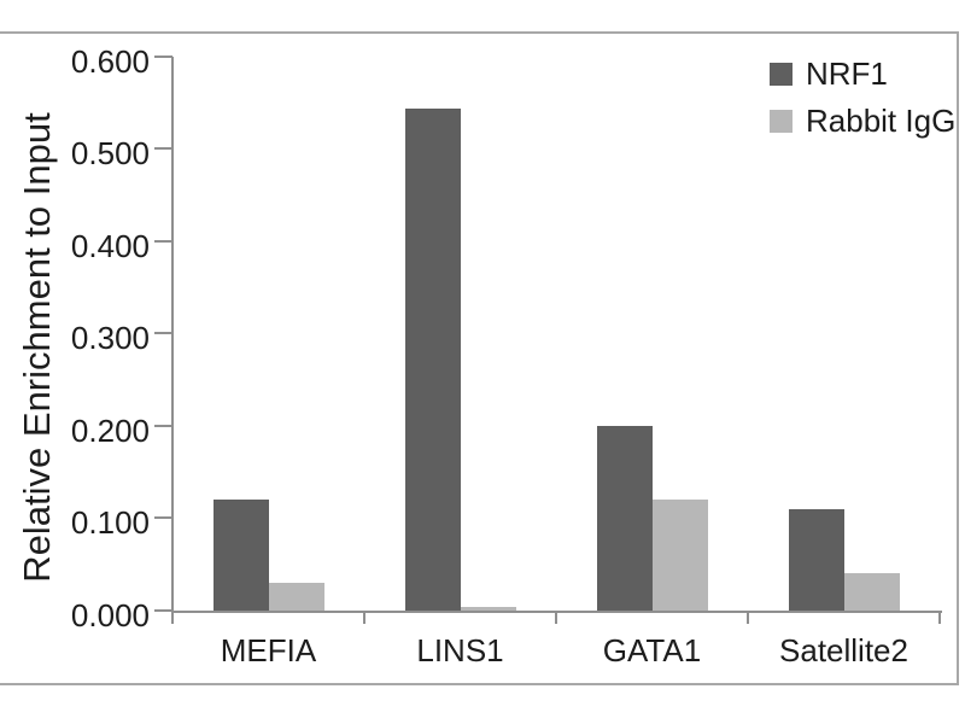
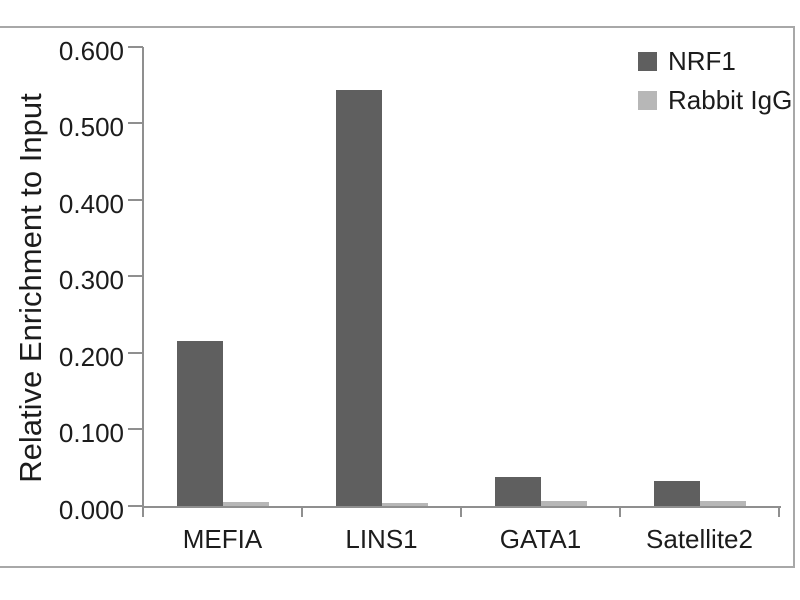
NRF1/MEFIA: 0.12 -> 0.22
Rabbit IgG/MEFIA: 0.03 -> 0.01
NRF1/GATA1: 0.20 -> 0.04
Rabbit IgG/GATA1: 0.12 -> 0.01
NRF1/Satellite2: 0.11 -> 0.03
Rabbit IgG/Satellite2: 0.04 -> 0.01
